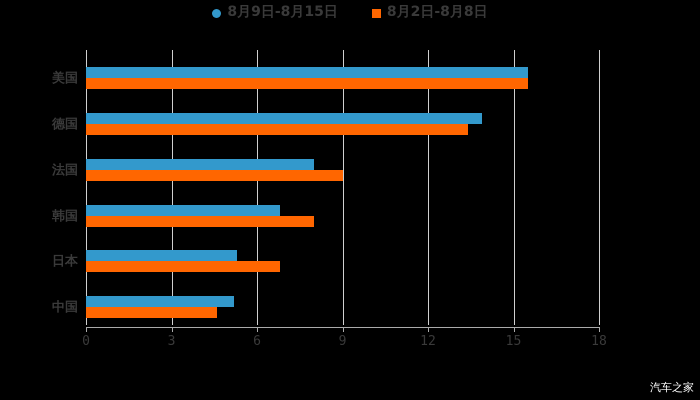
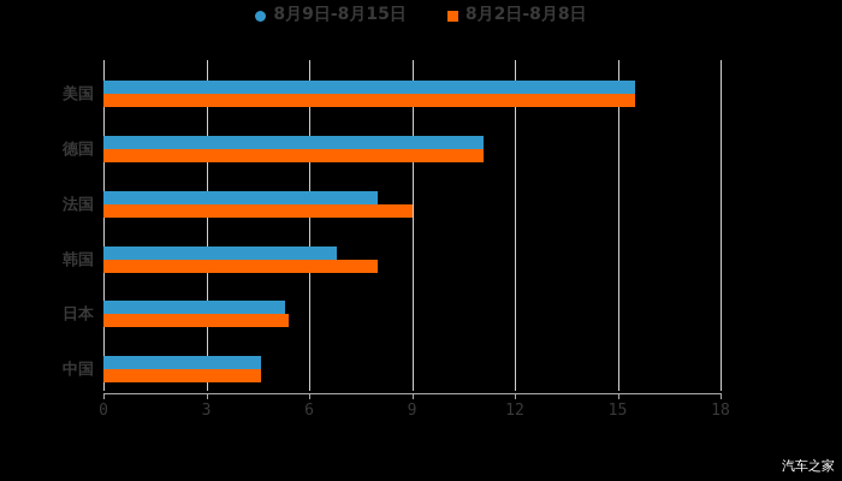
8月9日-8月15日/德国: 13.9 -> 11.1
8月2日-8月8日/德国: 13.4 -> 11.1
8月2日-8月8日/日本: 6.8 -> 5.4
8月9日-8月15日/中国: 5.2 -> 4.6
